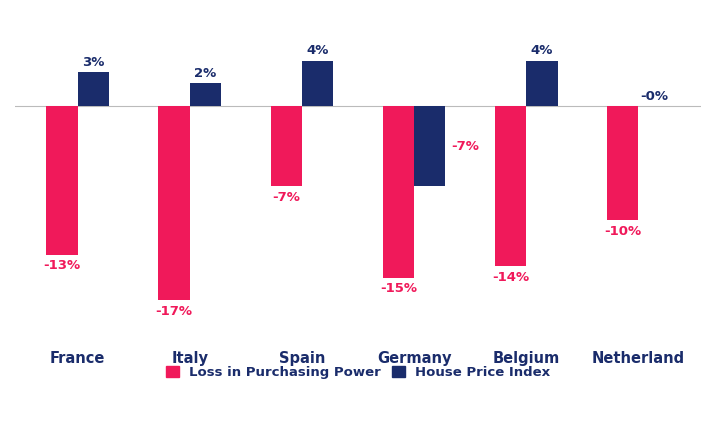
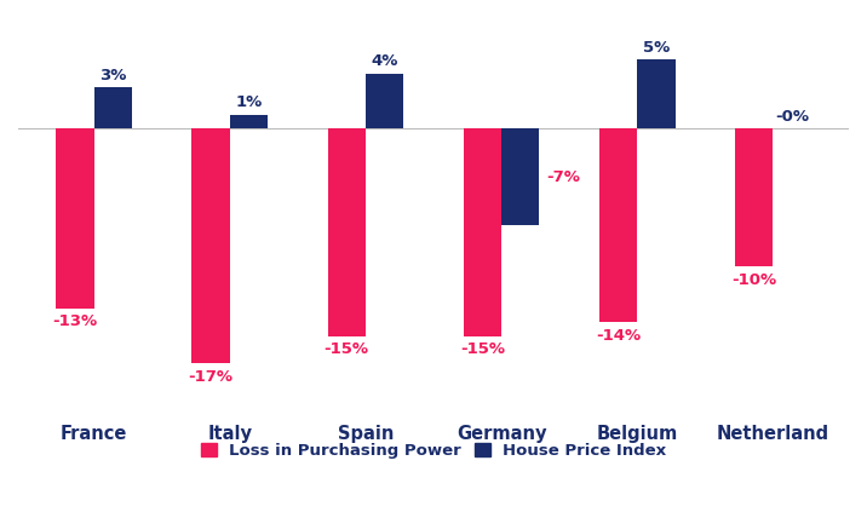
House Price Index/Italy: 2% -> 1%
Loss in Purchasing Power/Spain: -7% -> -15%
House Price Index/Belgium: 4% -> 5%
